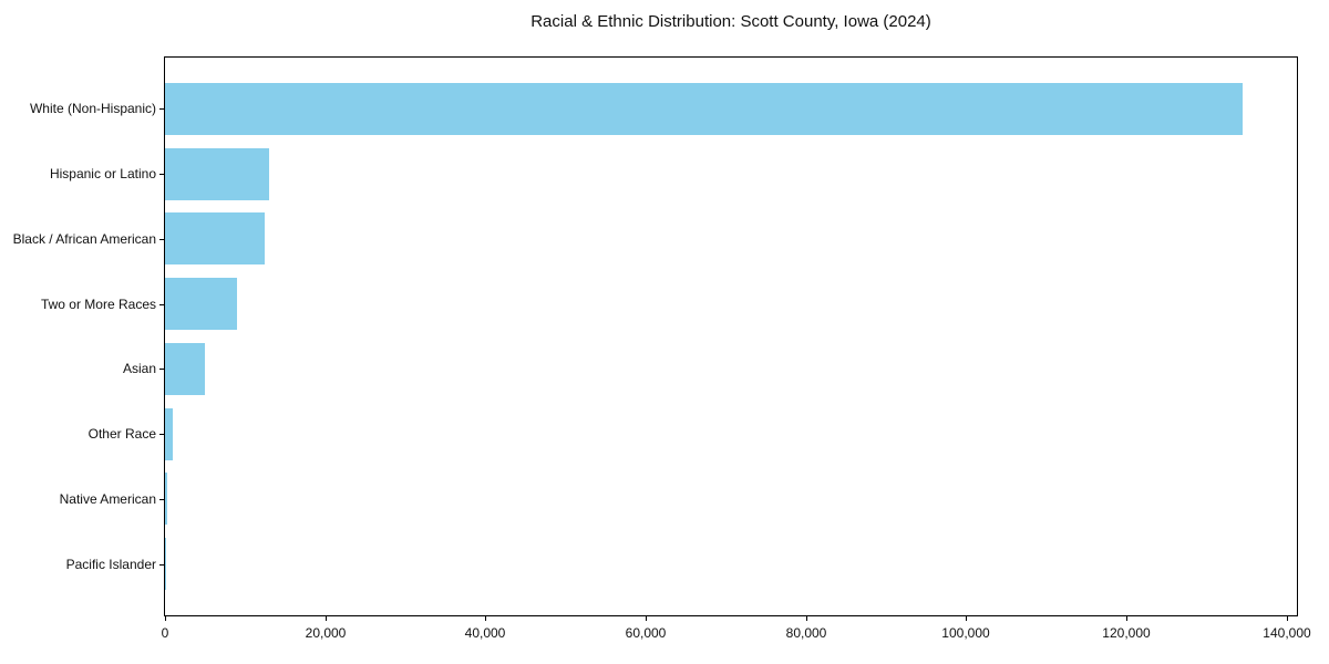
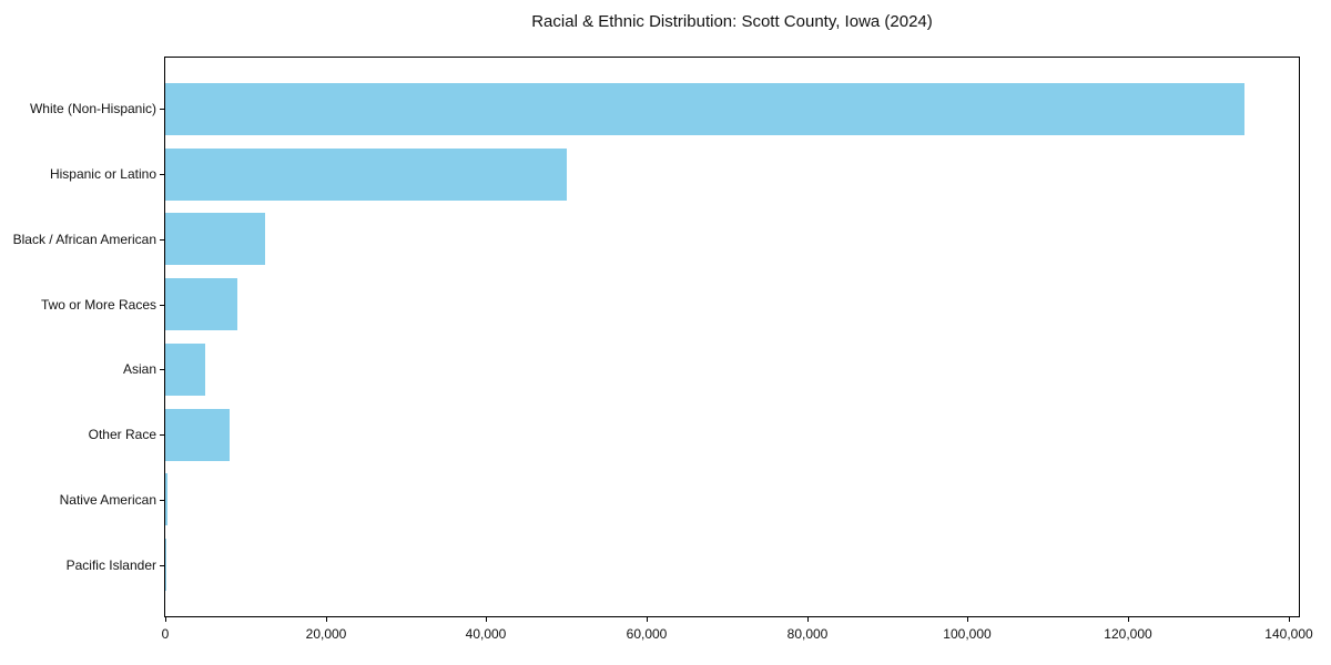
Hispanic or Latino: 13000 -> 50000
Other Race: 1000 -> 8000
